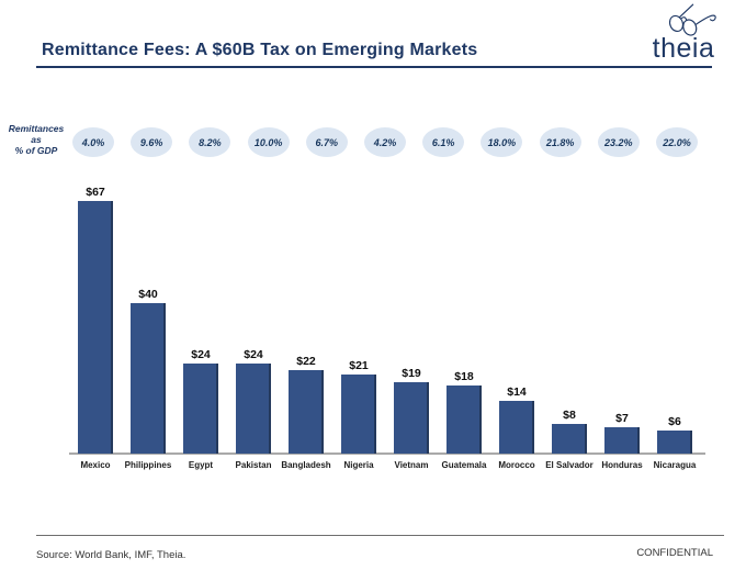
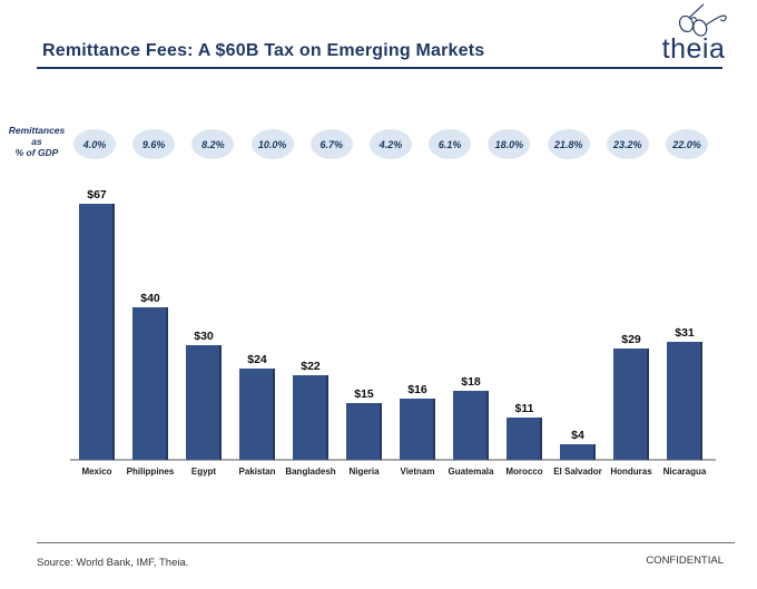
Egypt: $24 -> $30
Nigeria: $21 -> $15
Vietnam: $19 -> $16
Morocco: $14 -> $11
El Salvador: $8 -> $4
Honduras: $7 -> $29
Nicaragua: $6 -> $31
